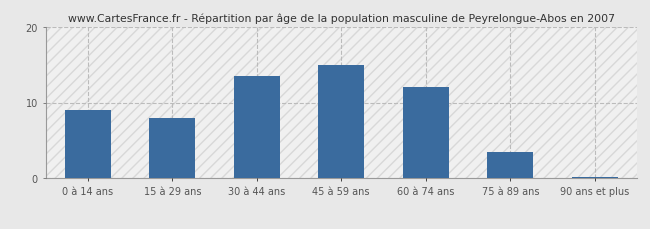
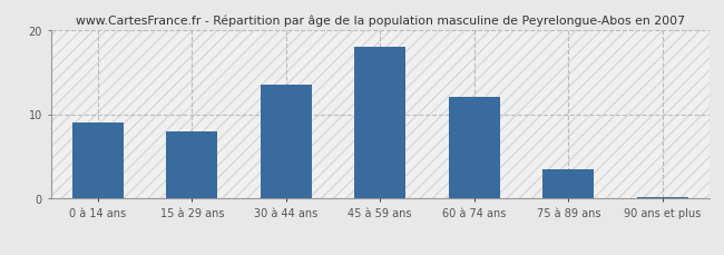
45 à 59 ans: 15.0 -> 18.0
